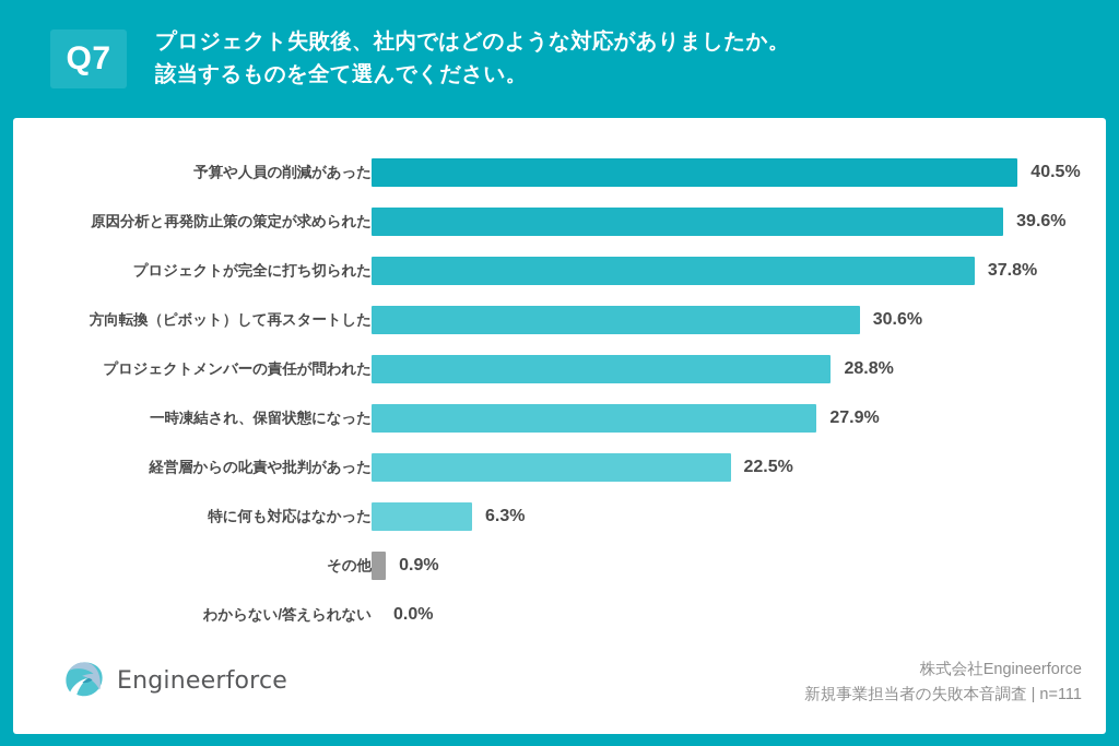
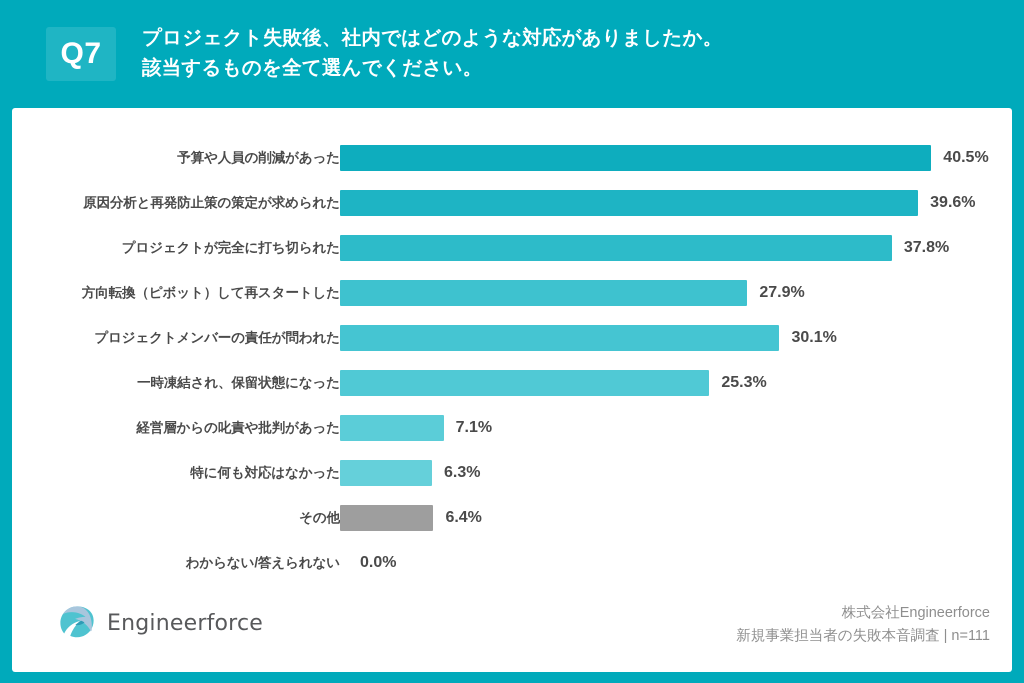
方向転換（ピボット）して再スタートした: 30.6% -> 27.9%
プロジェクトメンバーの責任が問われた: 28.8% -> 30.1%
一時凍結され、保留状態になった: 27.9% -> 25.3%
経営層からの叱責や批判があった: 22.5% -> 7.1%
その他: 0.9% -> 6.4%
